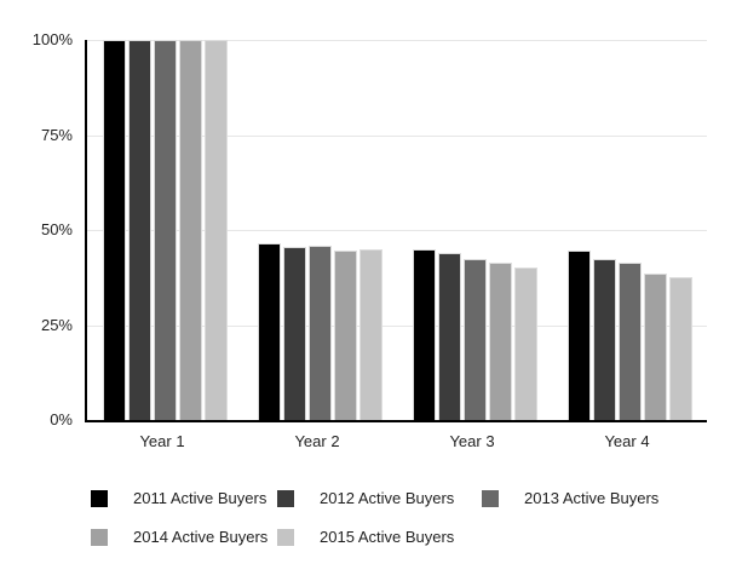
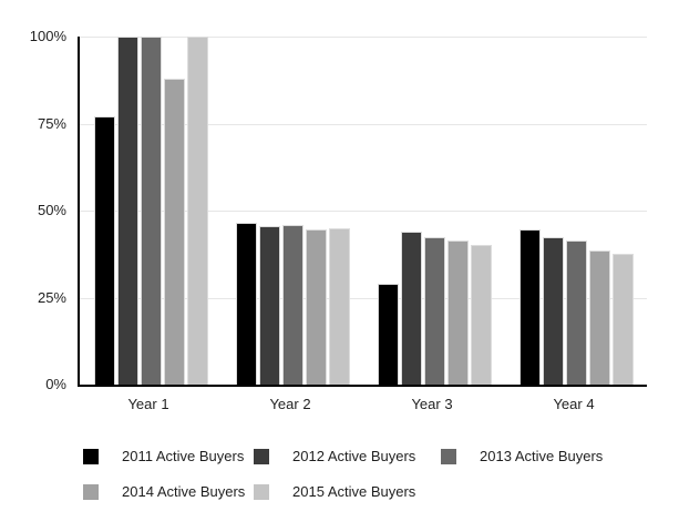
2011 Active Buyers/Year 1: 100% -> 77%
2014 Active Buyers/Year 1: 100% -> 88%
2011 Active Buyers/Year 3: 45% -> 29%
